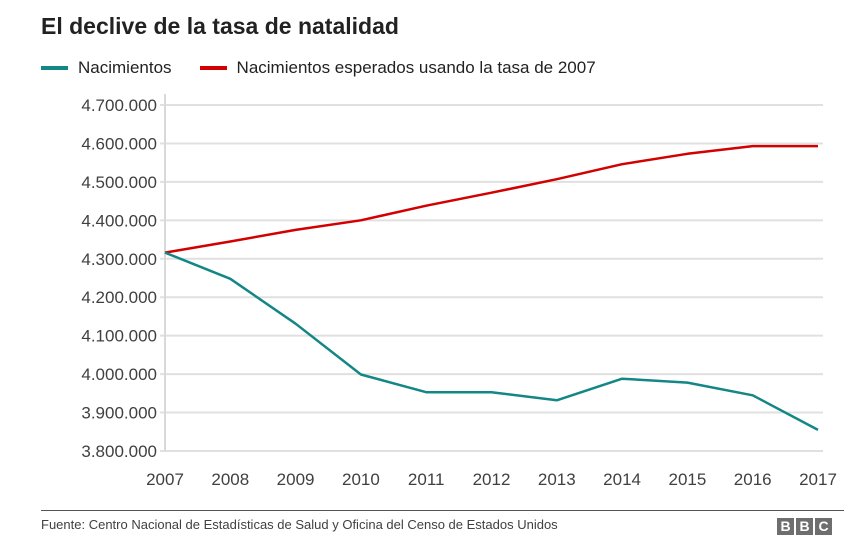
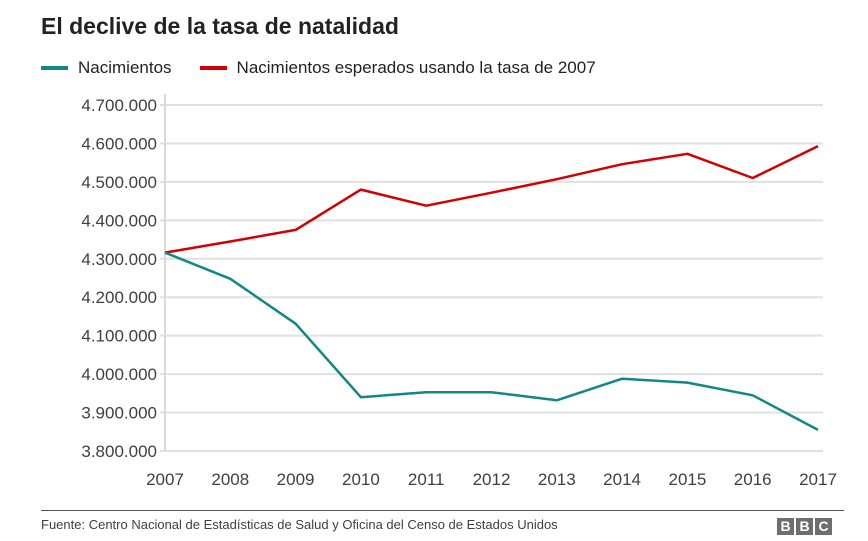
Nacimientos/2010: 4000000 -> 3940000
Nacimientos esperados usando la tasa de 2007/2010: 4400000 -> 4480000
Nacimientos esperados usando la tasa de 2007/2016: 4590000 -> 4510000
